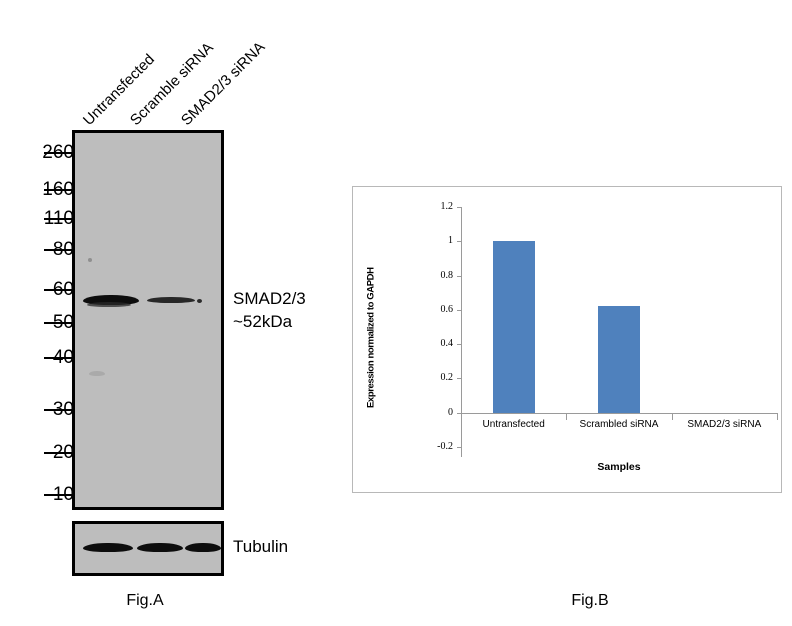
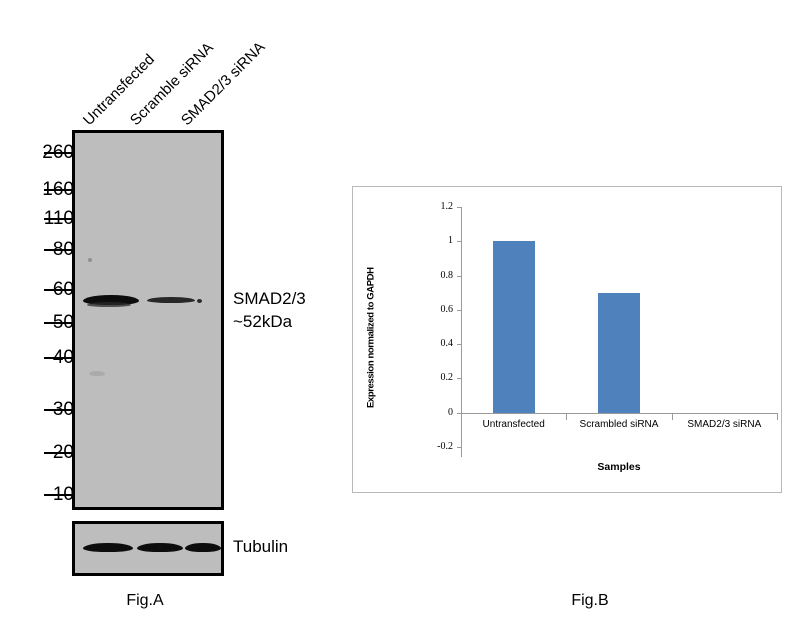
Scrambled siRNA: 0.62 -> 0.70
